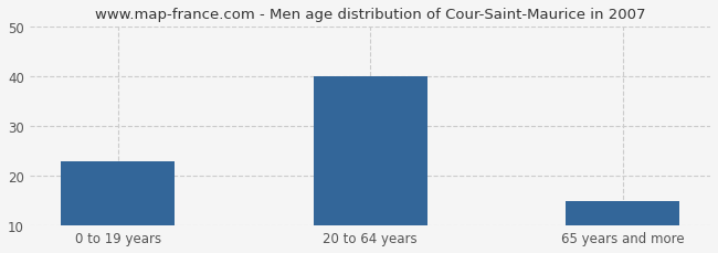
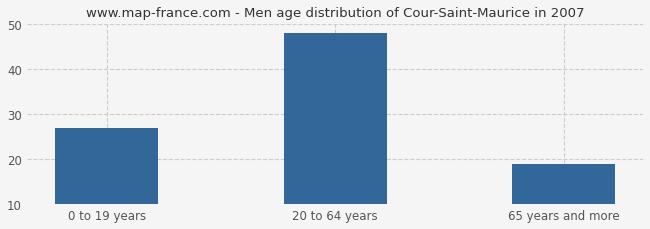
0 to 19 years: 23 -> 27
20 to 64 years: 40 -> 48
65 years and more: 15 -> 19
